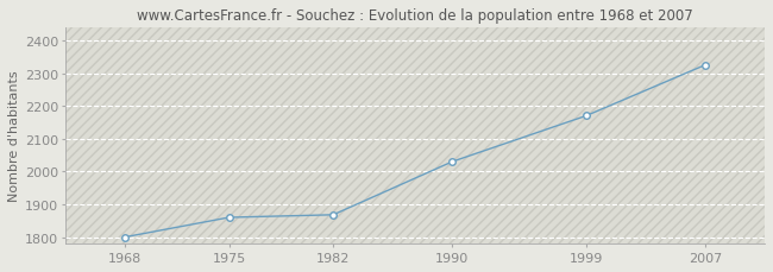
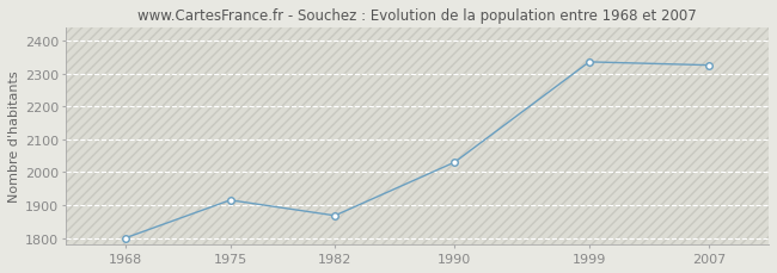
1975: 1860 -> 1915
1999: 2170 -> 2335
